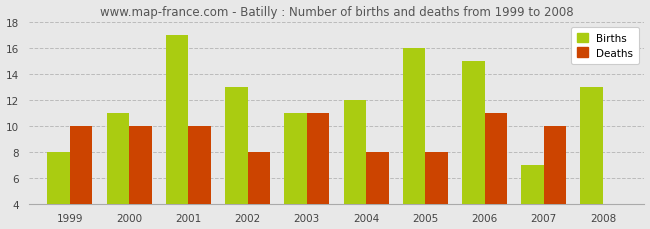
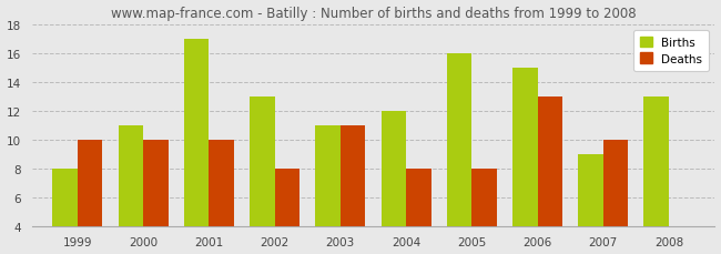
Deaths/2006: 11 -> 13
Births/2007: 7 -> 9
